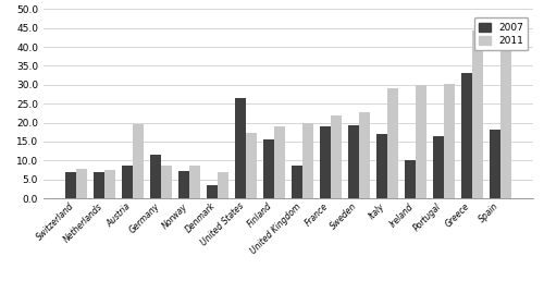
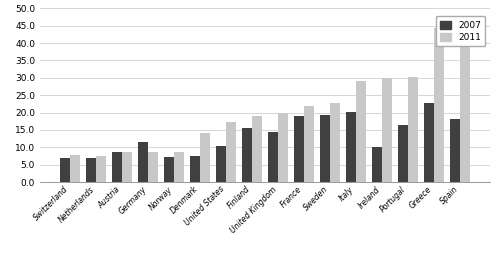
2011/Austria: 19.5 -> 8.5
2007/Denmark: 3.5 -> 7.4
2011/Denmark: 7.0 -> 14.2
2007/United States: 26.5 -> 10.5
2007/United Kingdom: 8.5 -> 14.3
2007/Italy: 17.0 -> 20.3
2007/Greece: 33.0 -> 22.7
